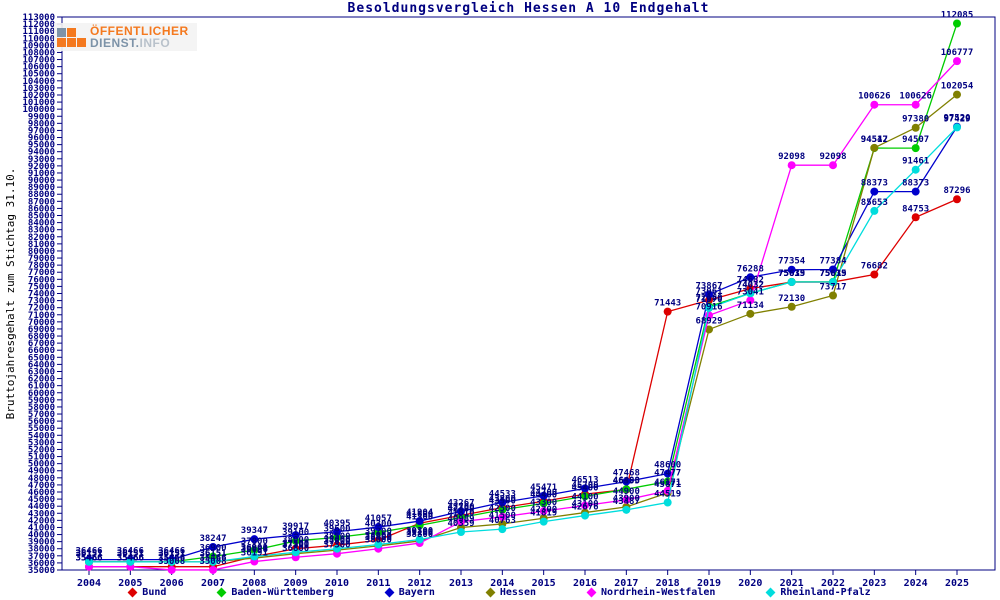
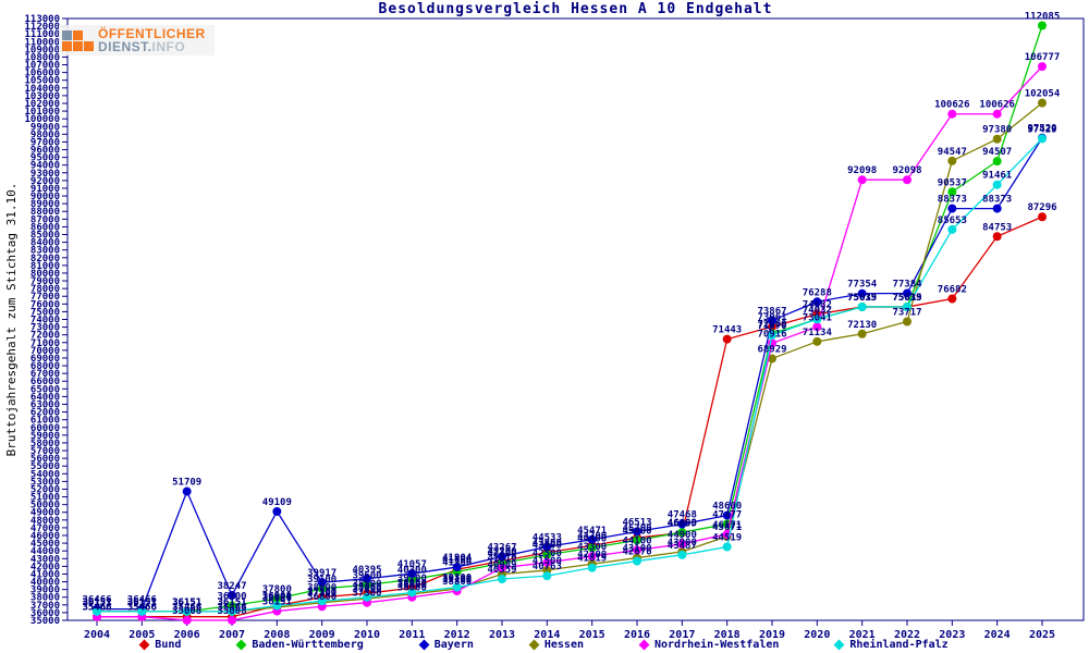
Bayern/2006: 36466 -> 51709
Bayern/2008: 39347 -> 49109
Baden-Württemberg/2023: 94512 -> 90537
